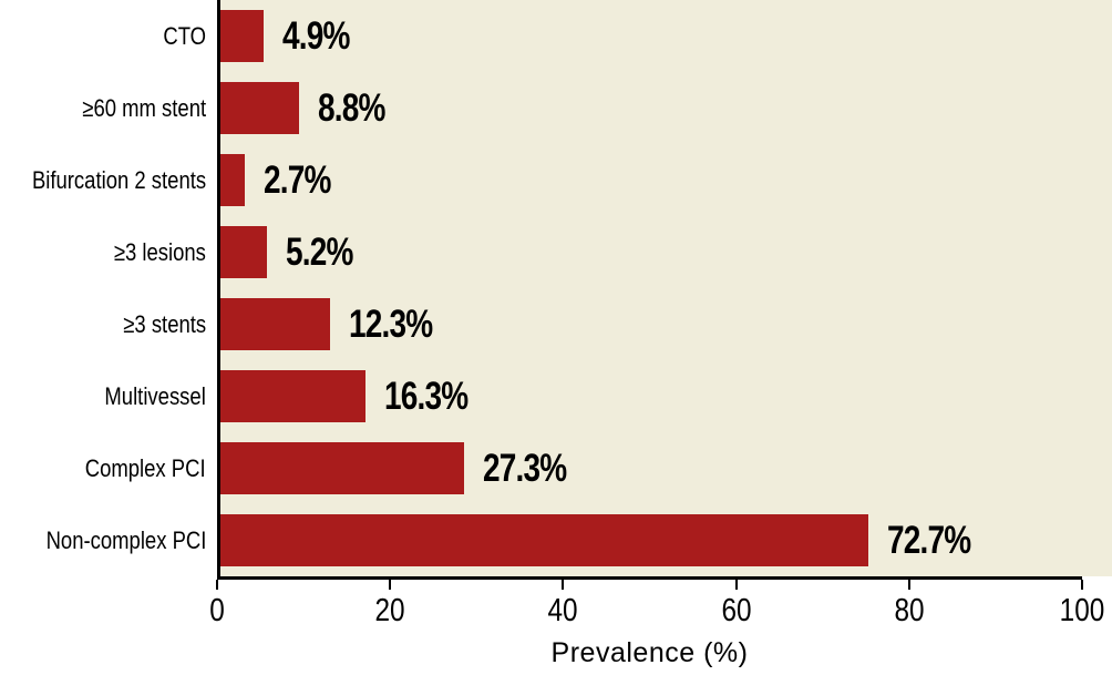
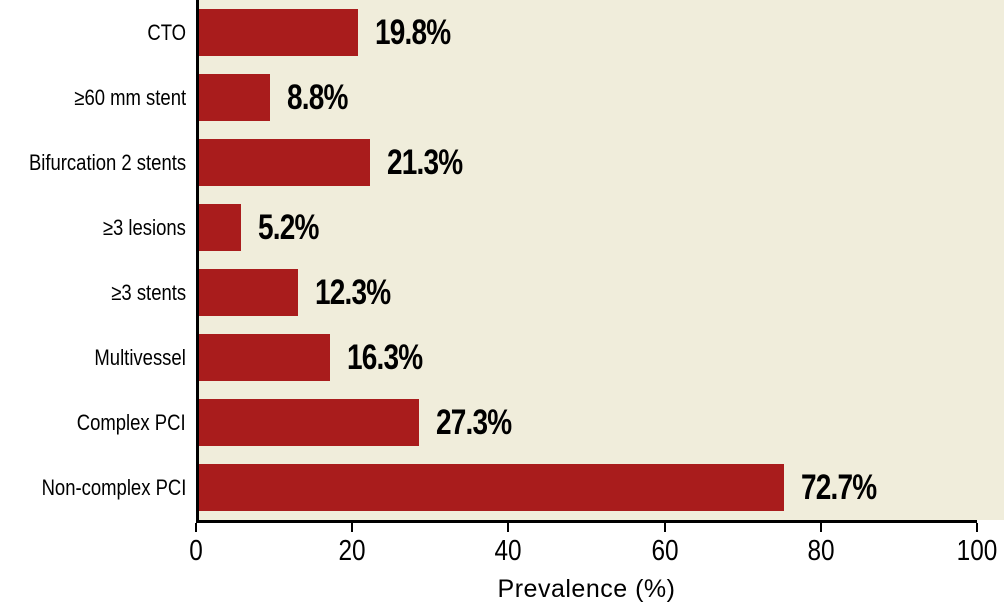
CTO: 4.9% -> 19.8%
Bifurcation 2 stents: 2.7% -> 21.3%
